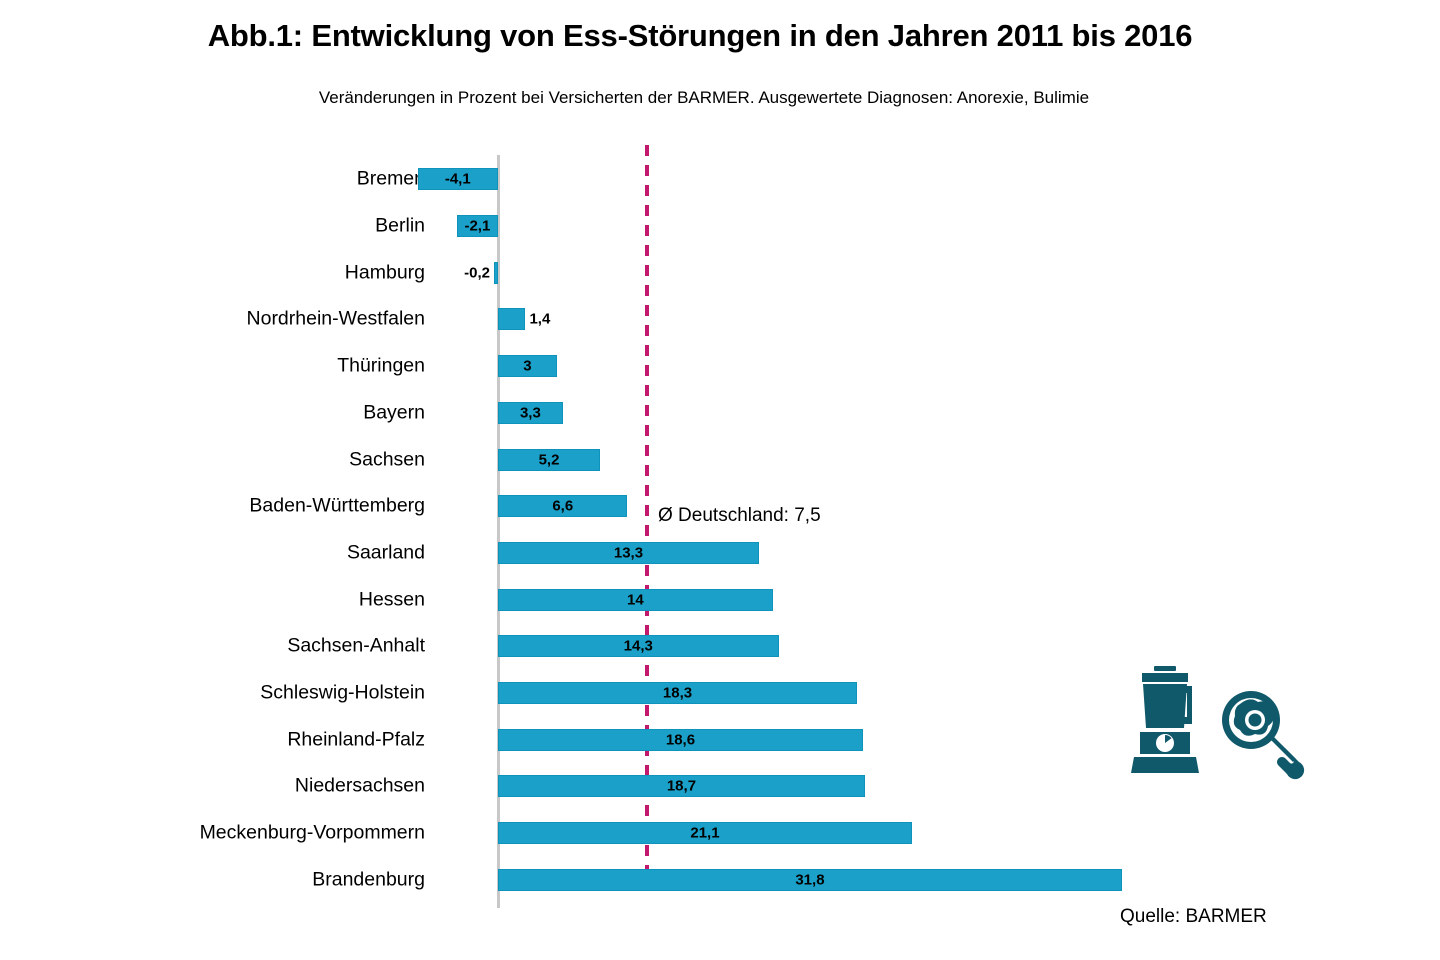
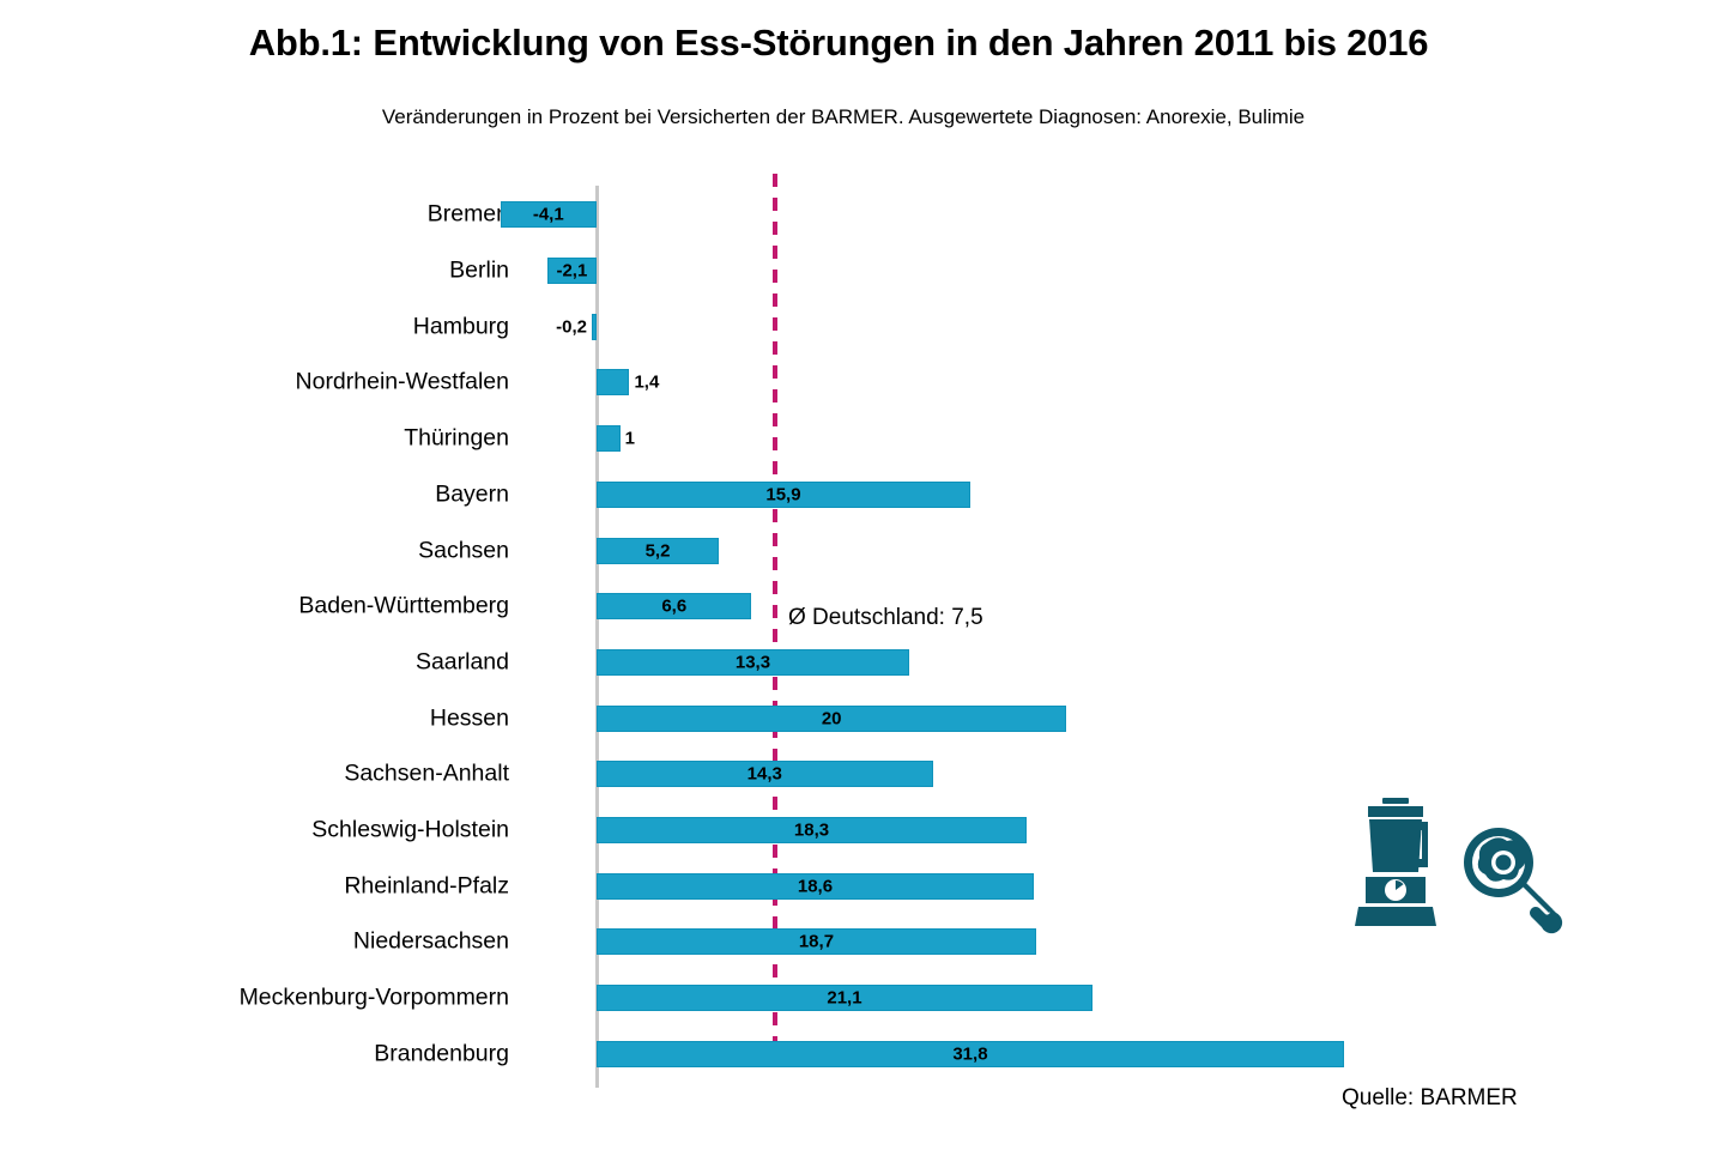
Thüringen: 3 -> 1
Bayern: 3,3 -> 15,9
Hessen: 14 -> 20
